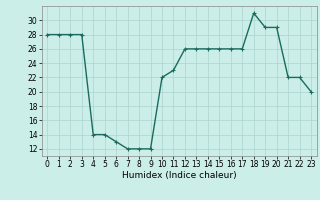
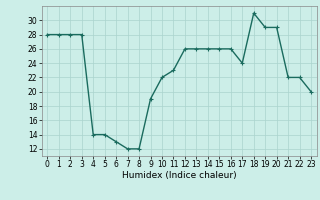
9: 12 -> 19
17: 26 -> 24
